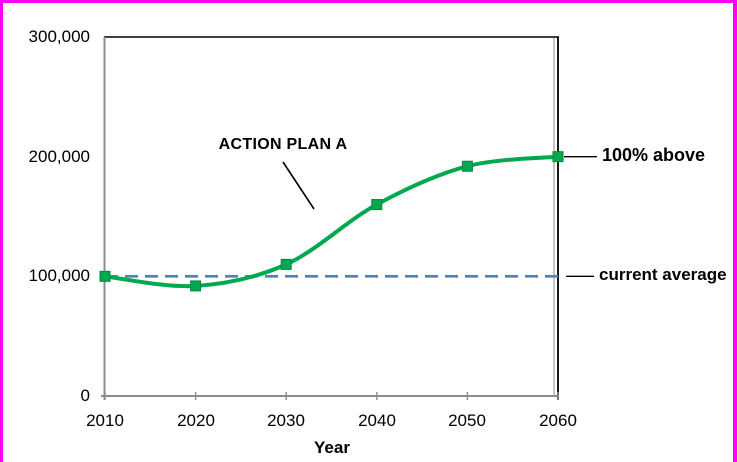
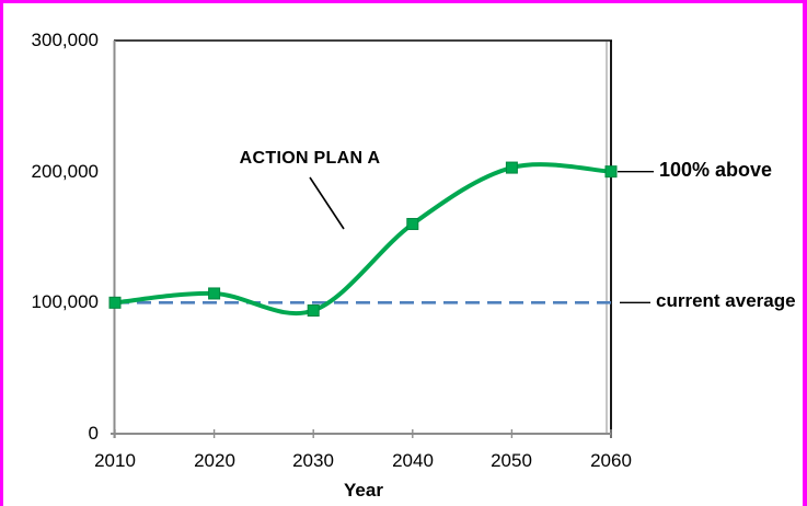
2020: 92000 -> 107000
2030: 110000 -> 94000
2050: 192000 -> 203000
